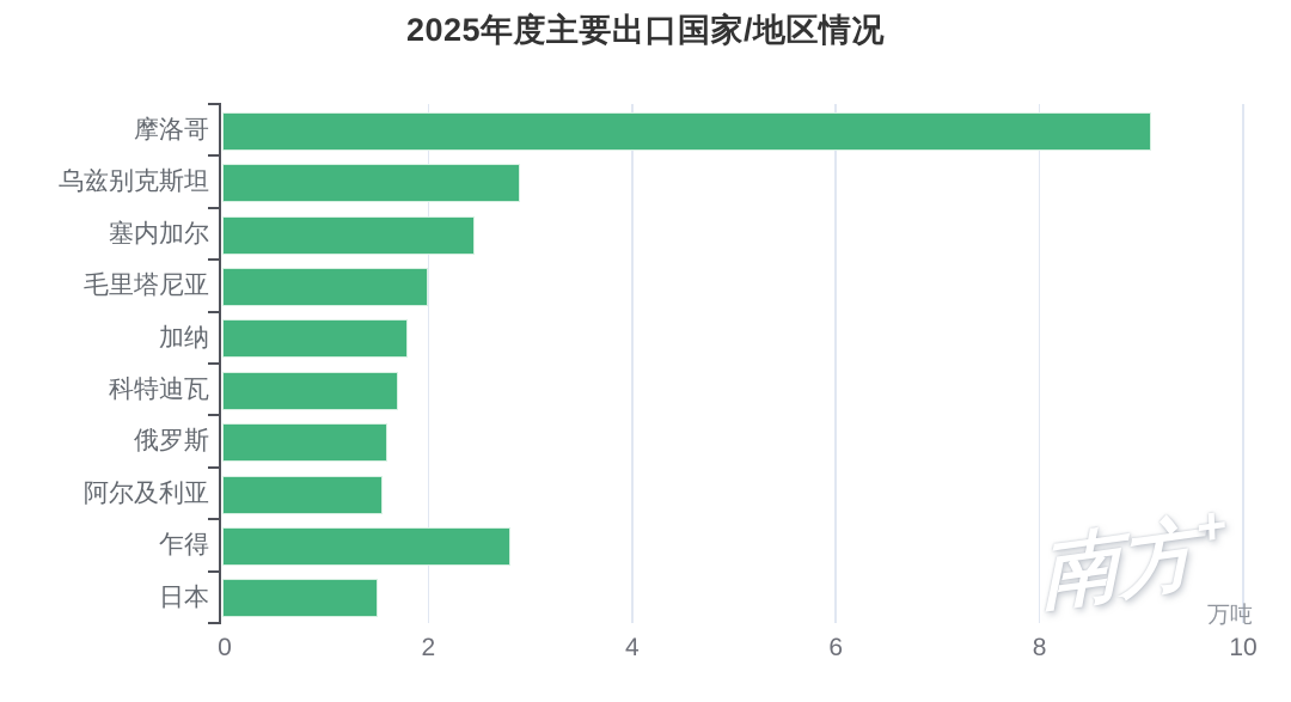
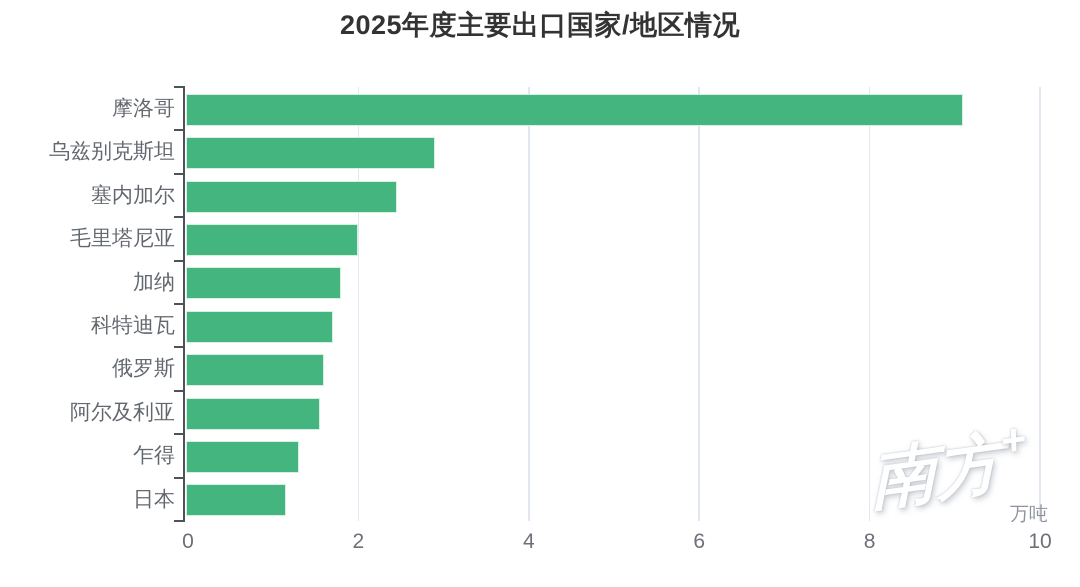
乍得: 2.8 -> 1.3
日本: 1.5 -> 1.1
